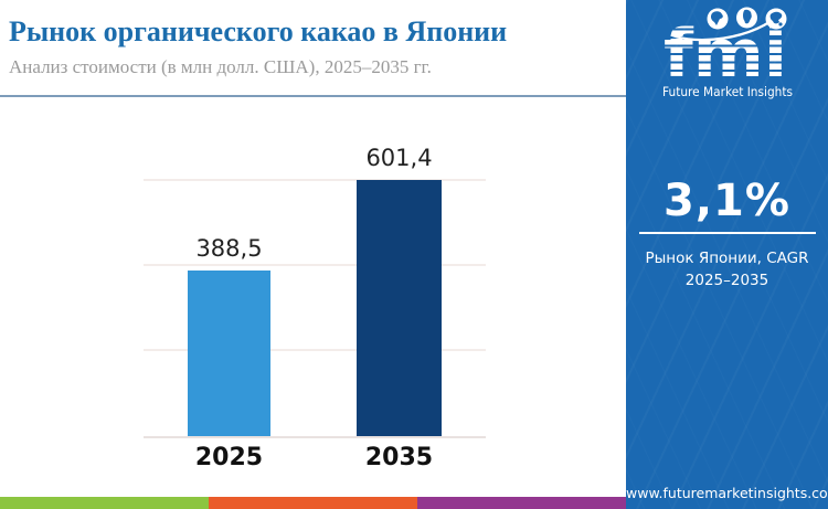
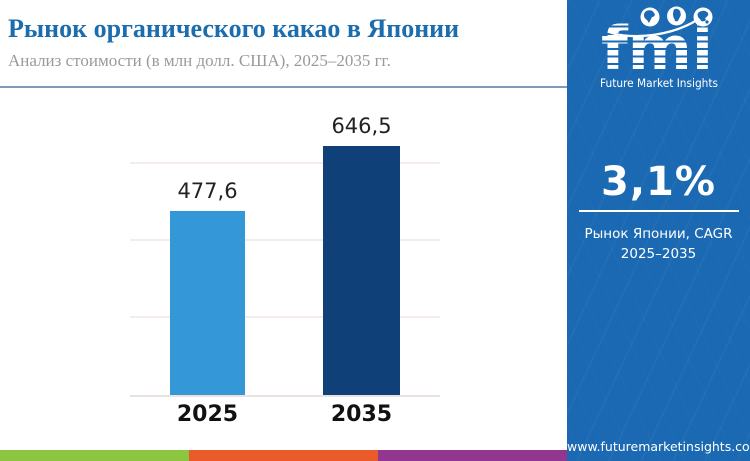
2025: 388,5 -> 477,6
2035: 601,4 -> 646,5
